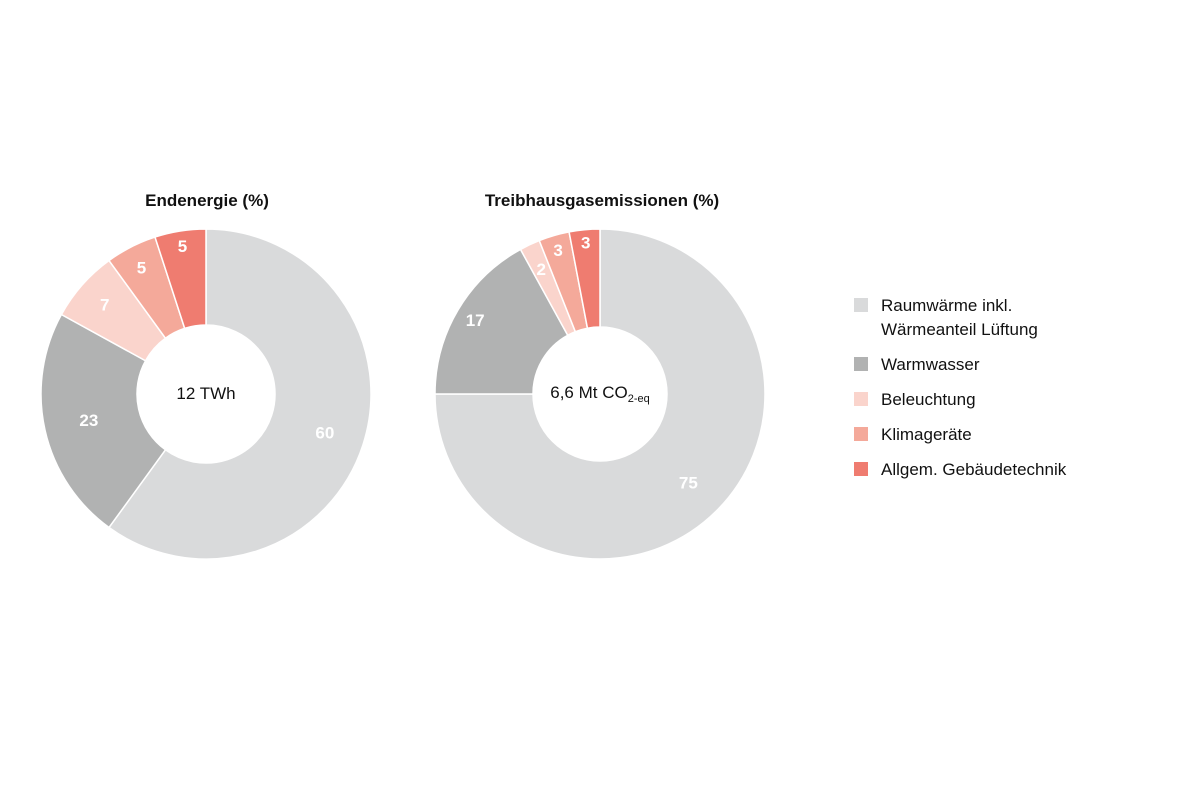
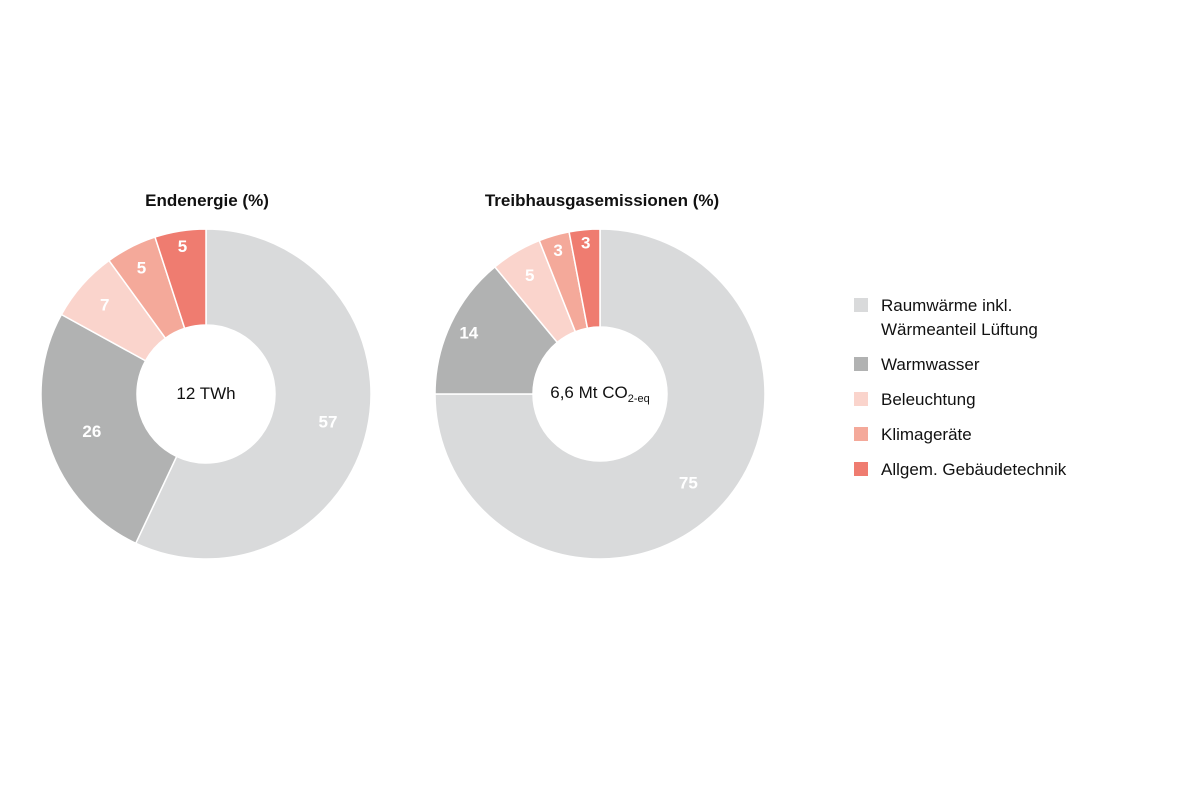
Endenergie (%)/Raumwärme inkl. Wärmeanteil Lüftung: 60 -> 57
Endenergie (%)/Warmwasser: 23 -> 26
Treibhausgasemissionen (%)/Warmwasser: 17 -> 14
Treibhausgasemissionen (%)/Beleuchtung: 2 -> 5
